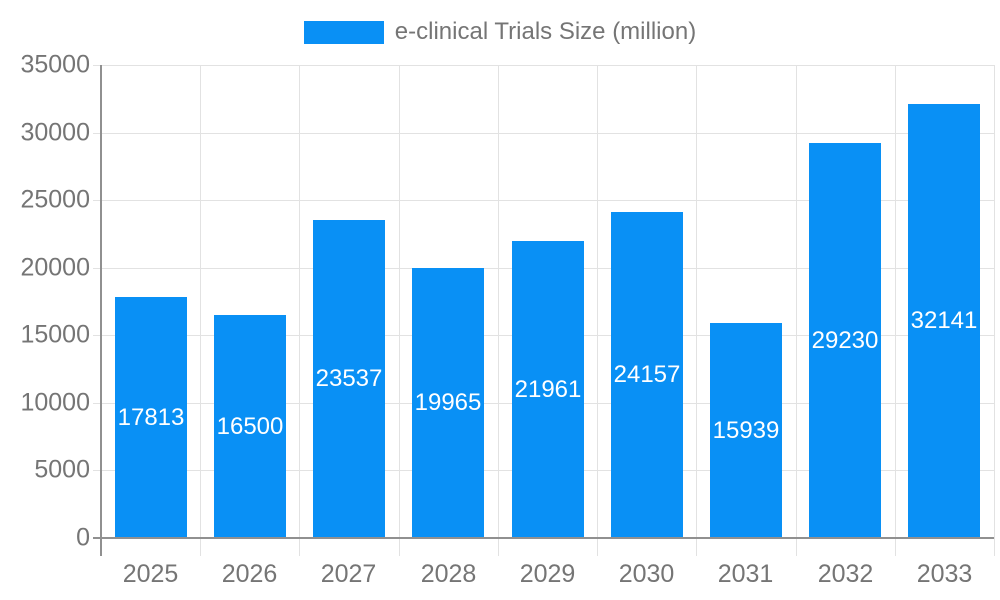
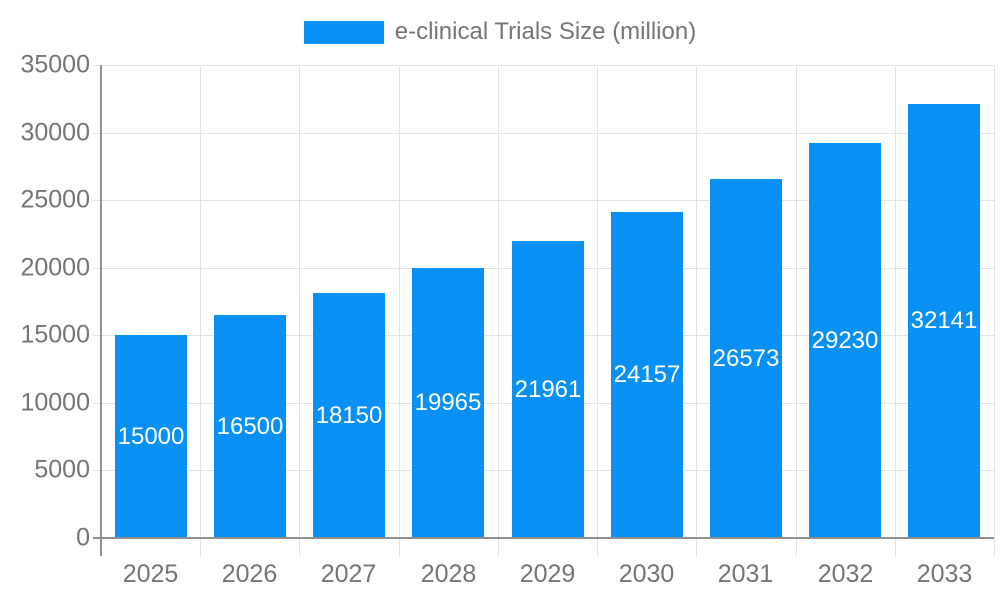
2025: 17813 -> 15000
2027: 23537 -> 18150
2031: 15939 -> 26573
